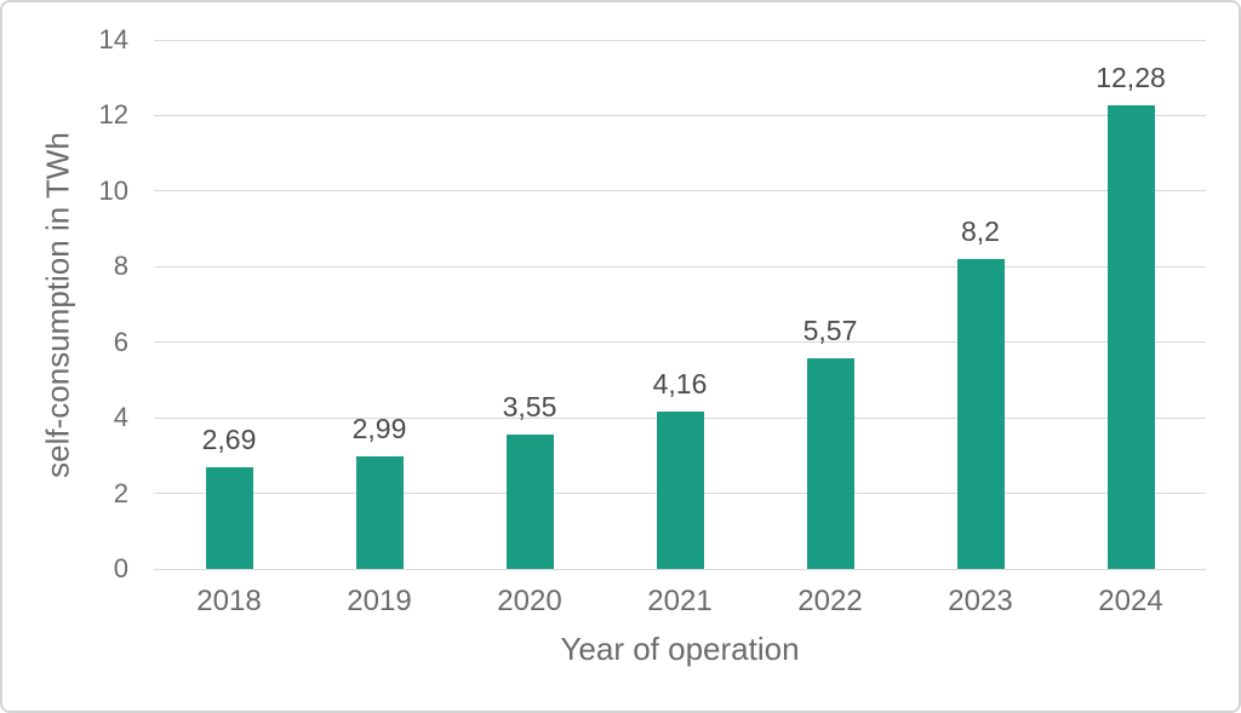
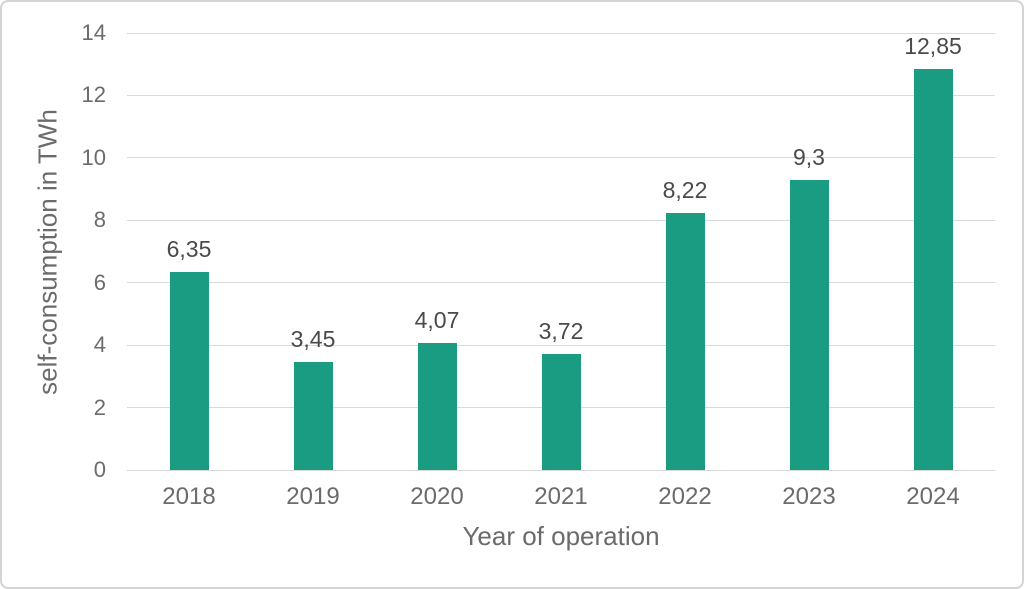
2018: 2,69 -> 6,35
2019: 2,99 -> 3,45
2020: 3,55 -> 4,07
2021: 4,16 -> 3,72
2022: 5,57 -> 8,22
2023: 8,2 -> 9,3
2024: 12,28 -> 12,85
